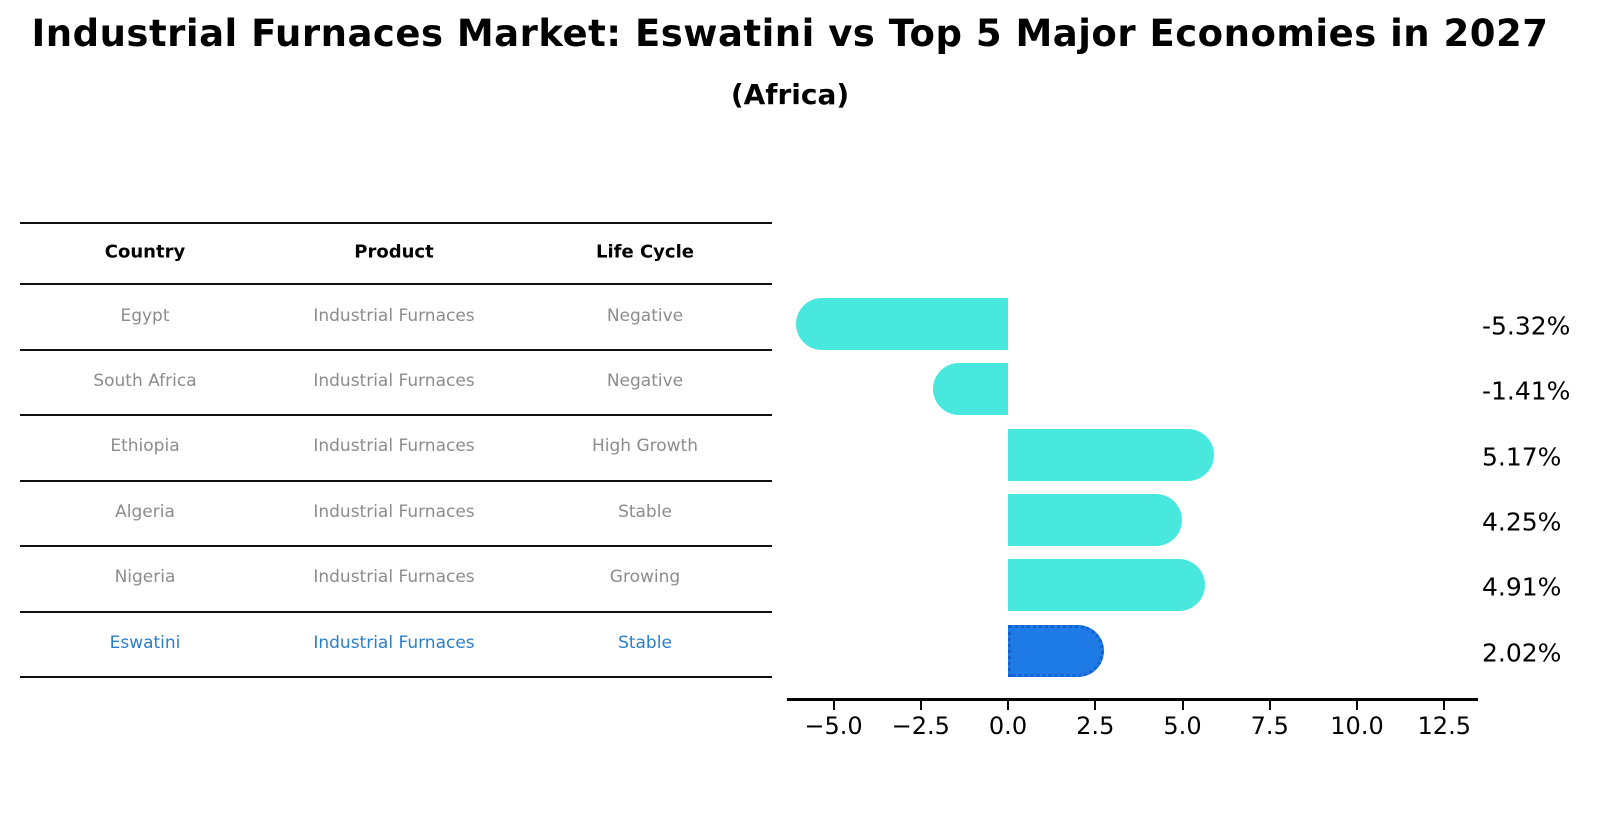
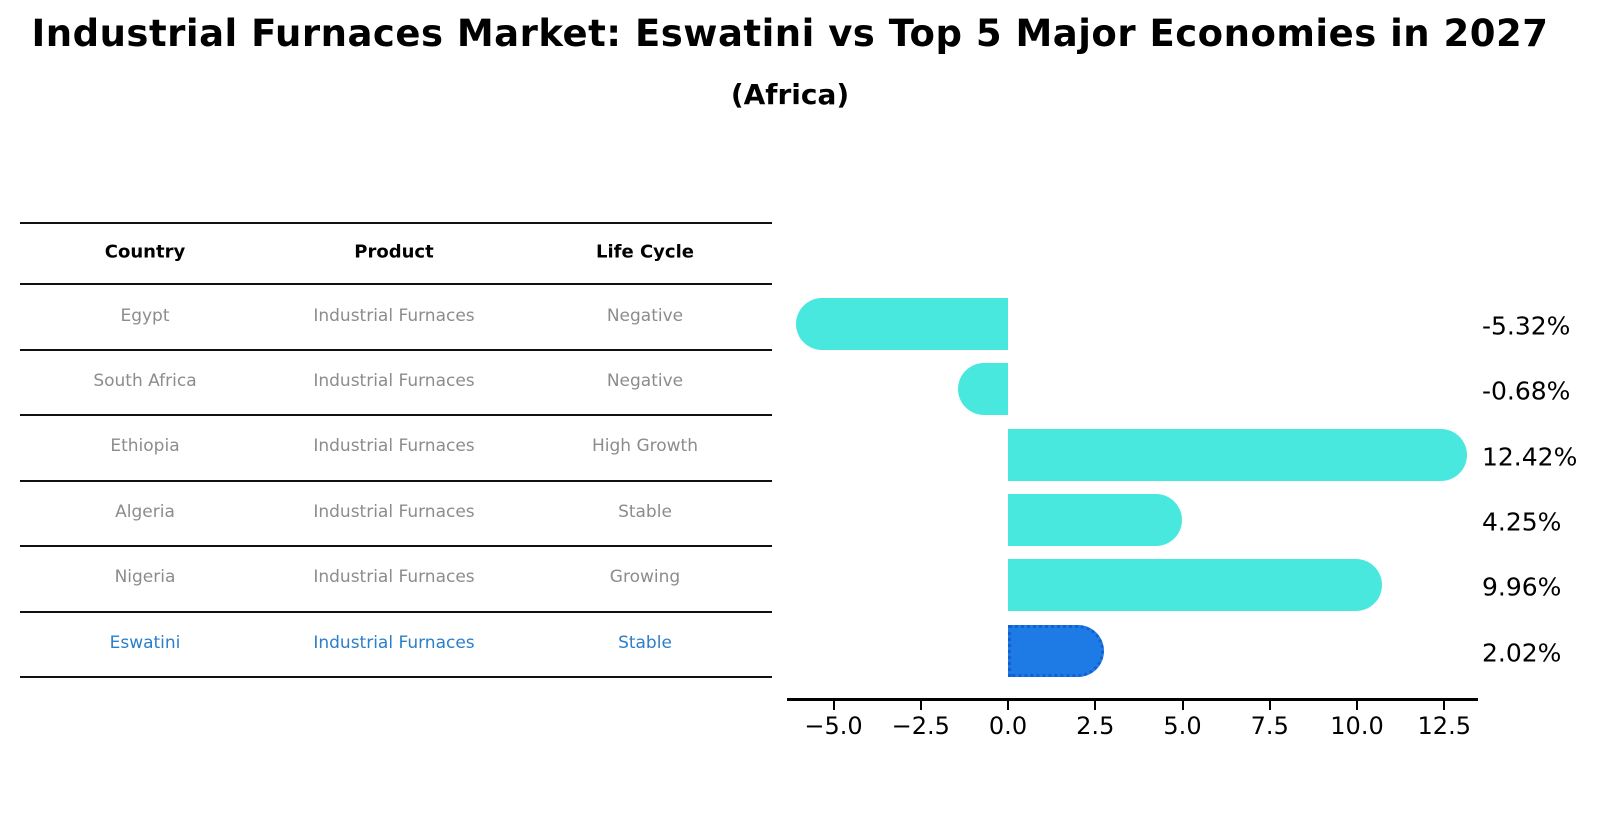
South Africa: -1.41% -> -0.68%
Ethiopia: 5.17% -> 12.42%
Nigeria: 4.91% -> 9.96%
